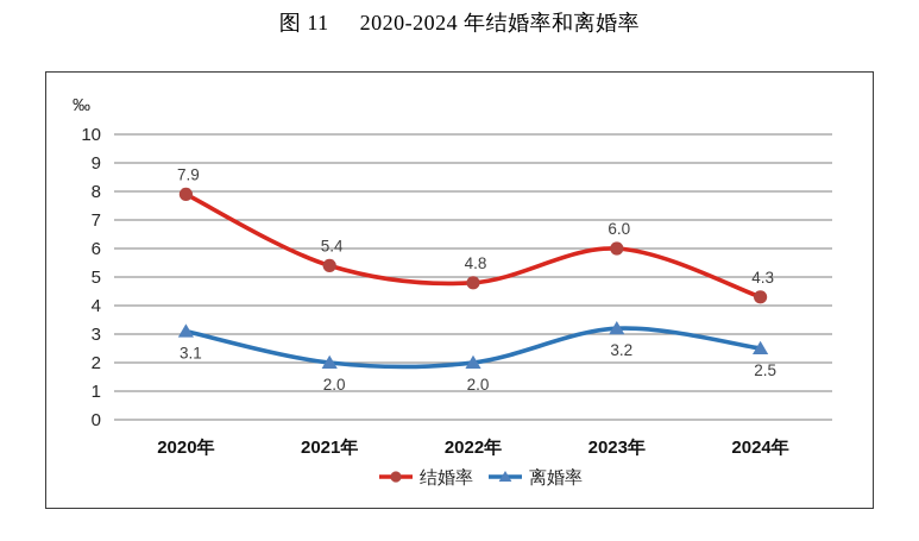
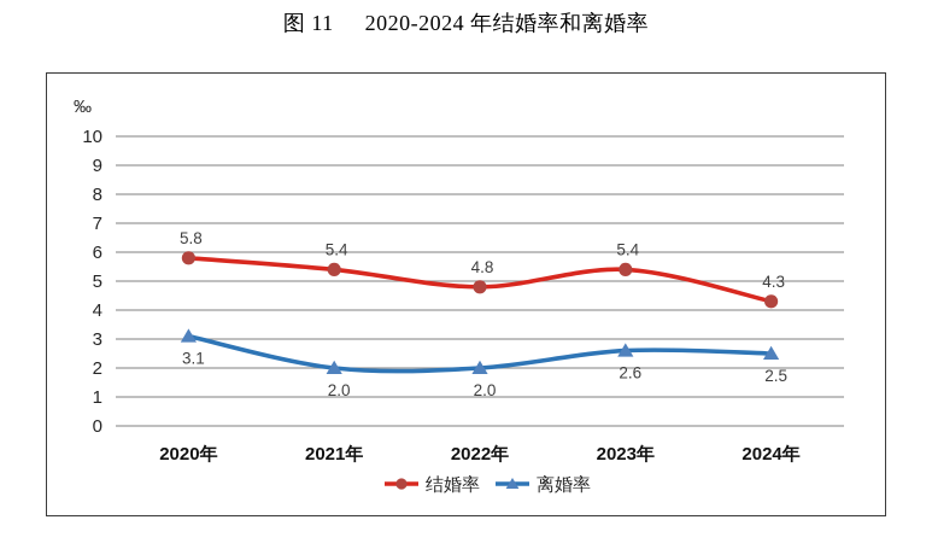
结婚率/2020年: 7.9 -> 5.8
结婚率/2023年: 6.0 -> 5.4
离婚率/2023年: 3.2 -> 2.6
